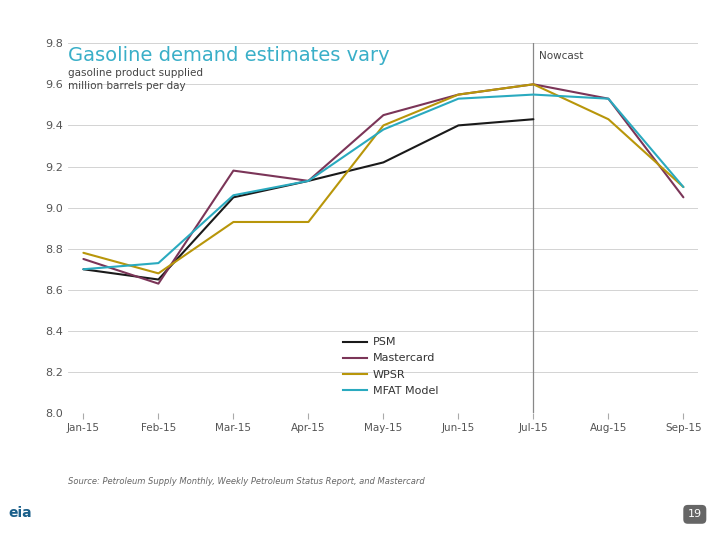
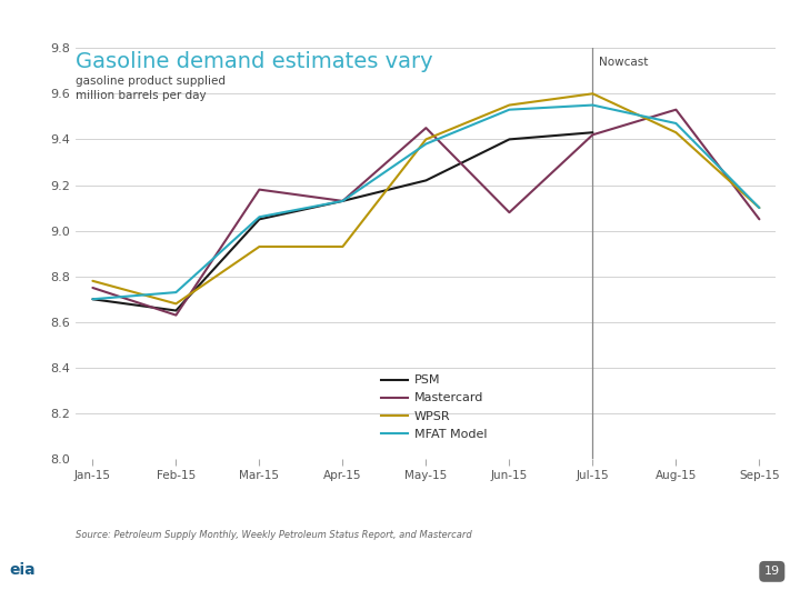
Mastercard/Jun-15: 9.55 -> 9.08
Mastercard/Jul-15: 9.60 -> 9.42
MFAT Model/Aug-15: 9.53 -> 9.47
